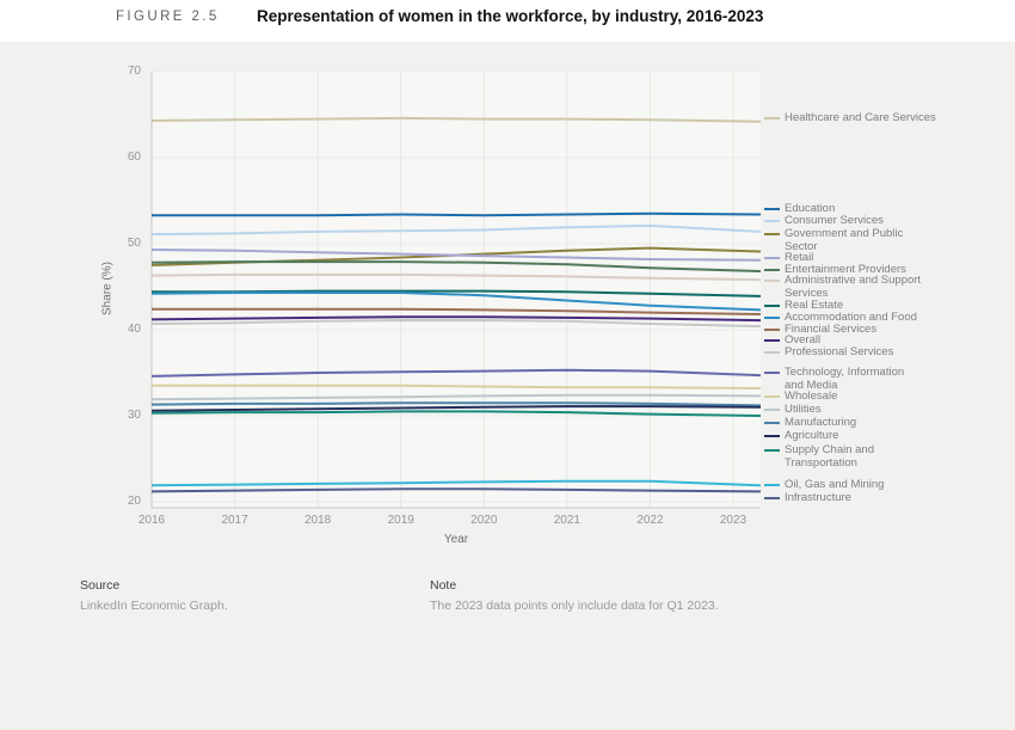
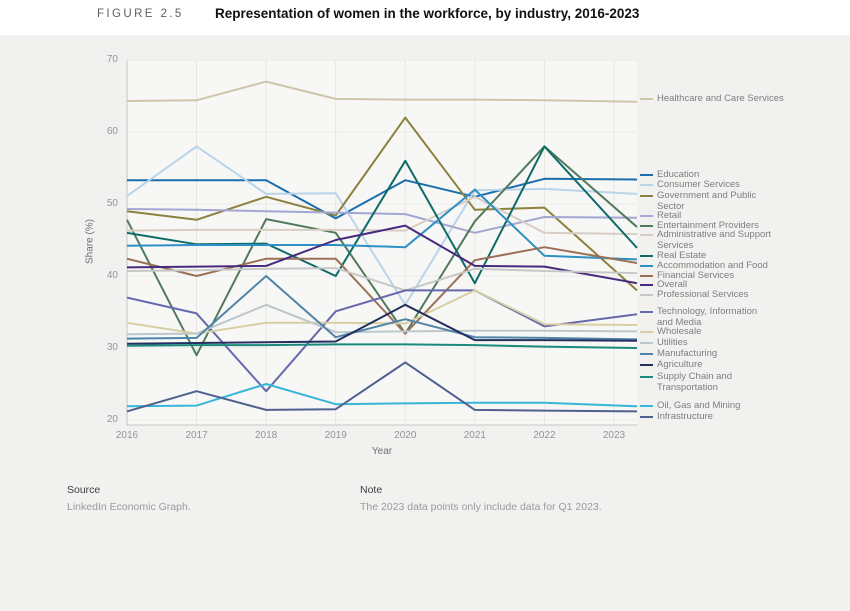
Government and Public Sector/2016: 48 -> 49
Real Estate/2016: 44 -> 46
Technology, Information and Media/2016: 35 -> 37
Consumer Services/2017: 51 -> 58
Entertainment Providers/2017: 48 -> 29
Financial Services/2017: 42 -> 40
Wholesale/2017: 34 -> 32
Infrastructure/2017: 21 -> 24
Healthcare and Care Services/2018: 64 -> 67
Government and Public Sector/2018: 48 -> 51
Technology, Information and Media/2018: 35 -> 24
Utilities/2018: 32 -> 36
Manufacturing/2018: 31 -> 40
Oil, Gas and Mining/2018: 22 -> 25
Education/2019: 53 -> 48
Entertainment Providers/2019: 48 -> 46
Real Estate/2019: 44 -> 40
Overall/2019: 42 -> 45
Consumer Services/2020: 52 -> 36
Government and Public Sector/2020: 49 -> 62
Entertainment Providers/2020: 48 -> 32
Real Estate/2020: 44 -> 56
Financial Services/2020: 42 -> 32
Overall/2020: 42 -> 47
Professional Services/2020: 41 -> 38
Technology, Information and Media/2020: 35 -> 38
Manufacturing/2020: 32 -> 34
Agriculture/2020: 31 -> 36
Infrastructure/2020: 22 -> 28
Education/2021: 53 -> 51
Retail/2021: 48 -> 46
Administrative and Support Services/2021: 46 -> 51
Real Estate/2021: 44 -> 39
Accommodation and Food/2021: 43 -> 52
Technology, Information and Media/2021: 35 -> 38
Wholesale/2021: 33 -> 38
Entertainment Providers/2022: 47 -> 58
Real Estate/2022: 44 -> 58
Financial Services/2022: 42 -> 44
Technology, Information and Media/2022: 35 -> 33
Government and Public Sector/2023: 49 -> 38
Overall/2023: 41 -> 39
